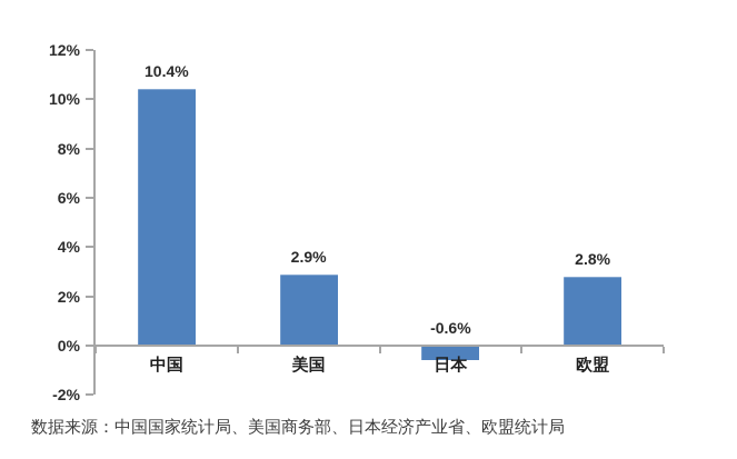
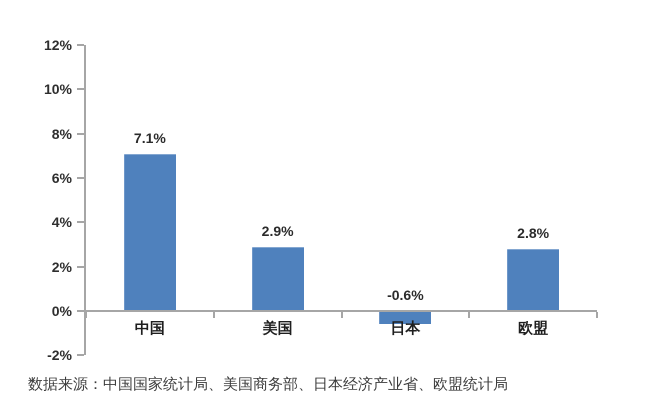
中国: 10.4% -> 7.1%
